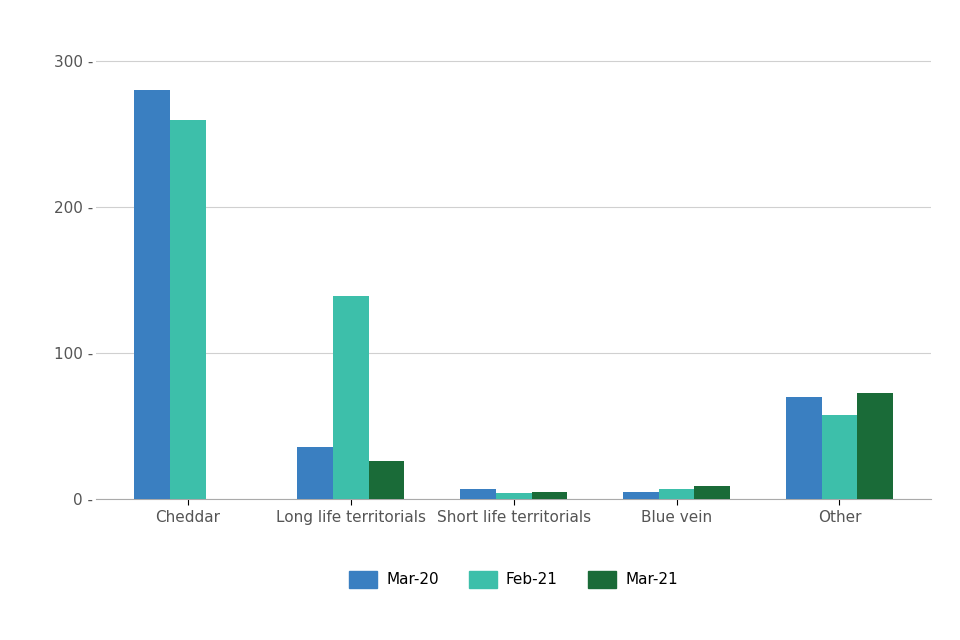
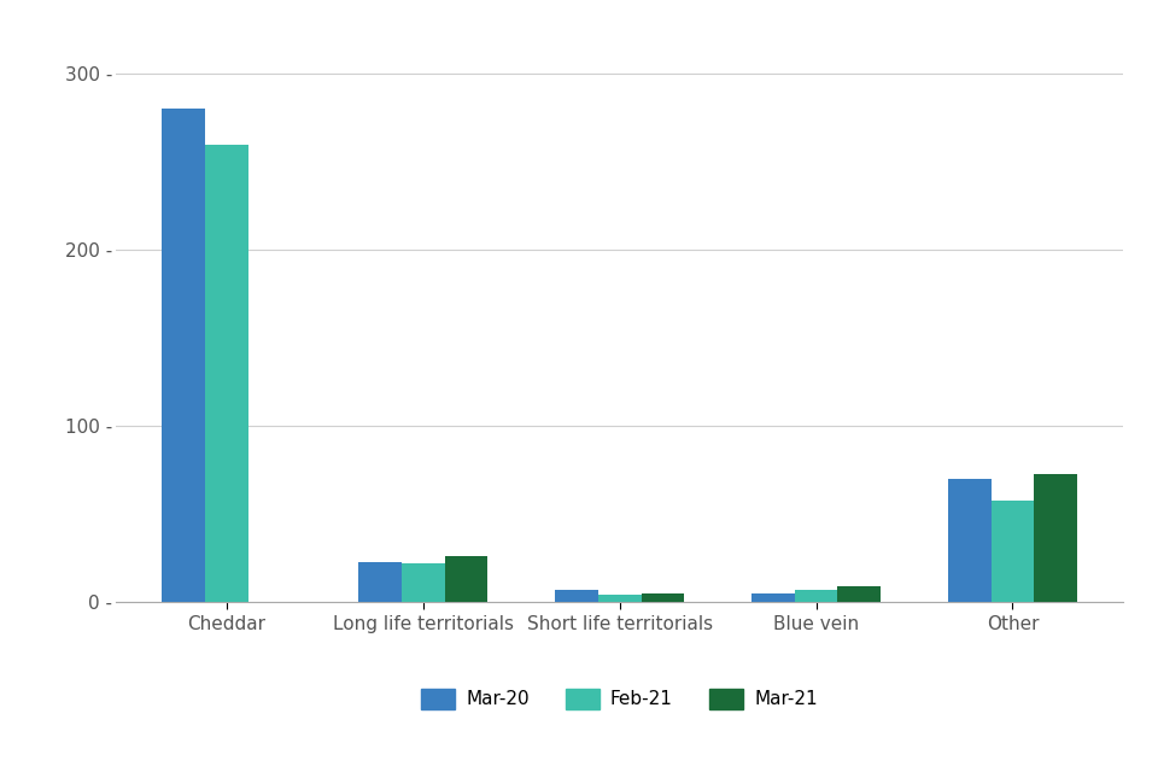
Mar-20/Long life territorials: 36 - -> 23 -
Feb-21/Long life territorials: 139 - -> 22 -
